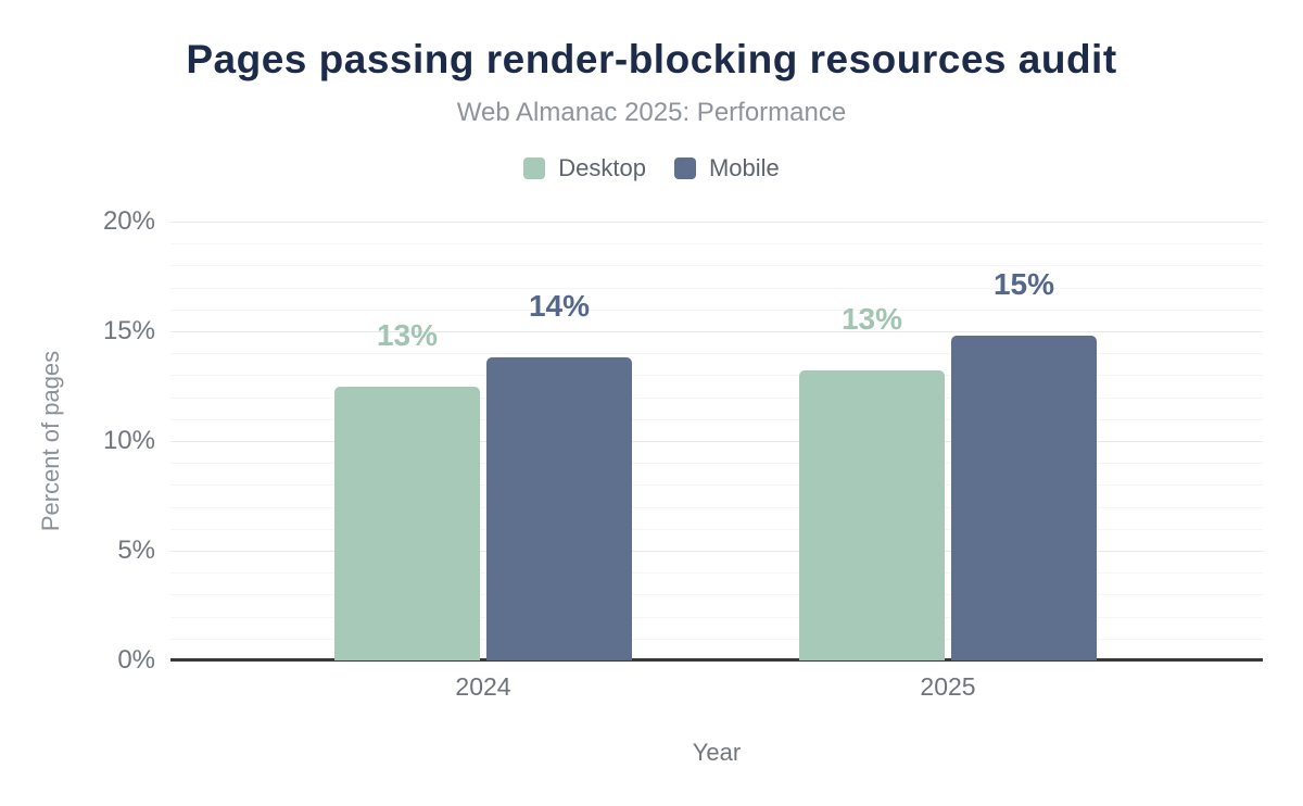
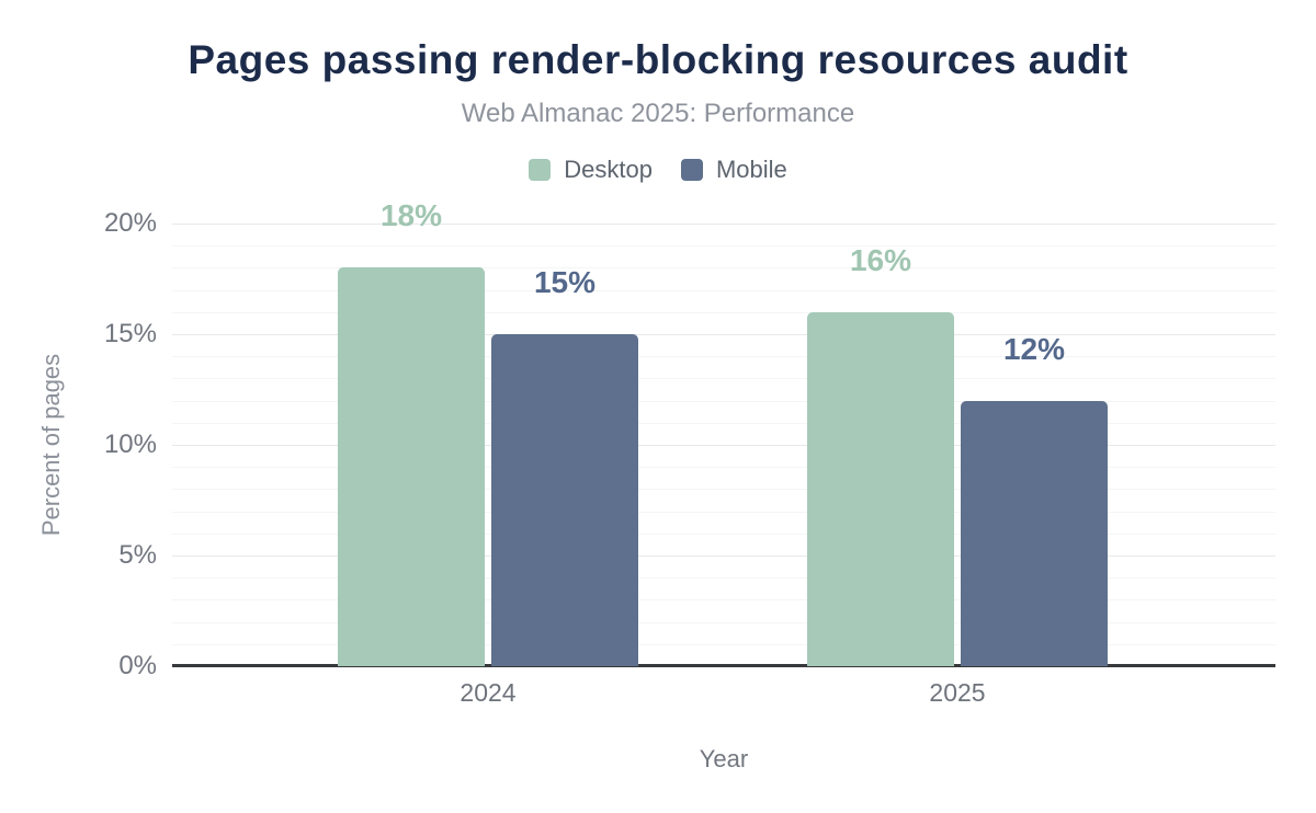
Desktop/2024: 13% -> 18%
Mobile/2024: 14% -> 15%
Desktop/2025: 13% -> 16%
Mobile/2025: 15% -> 12%
